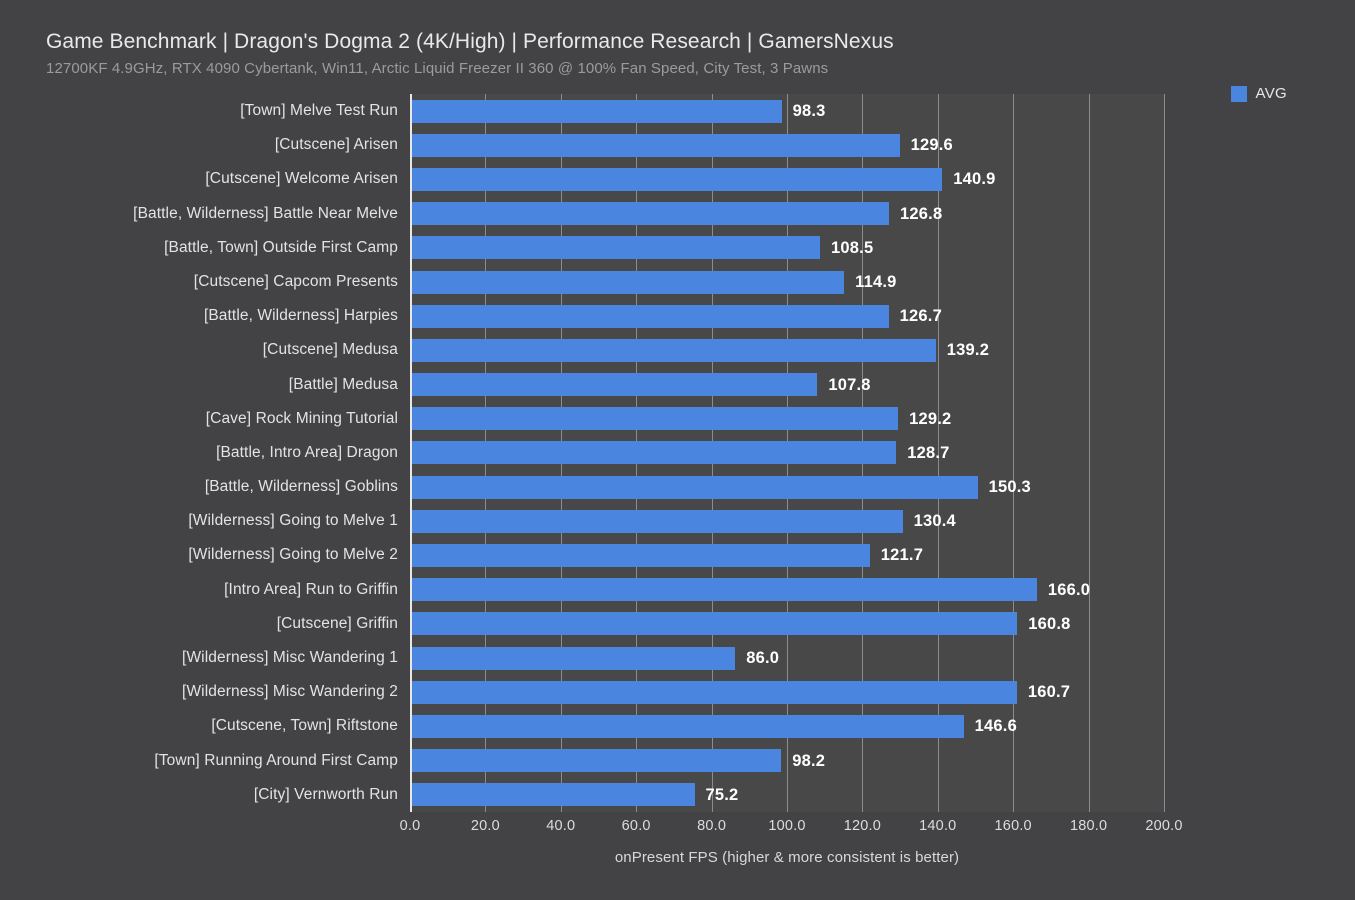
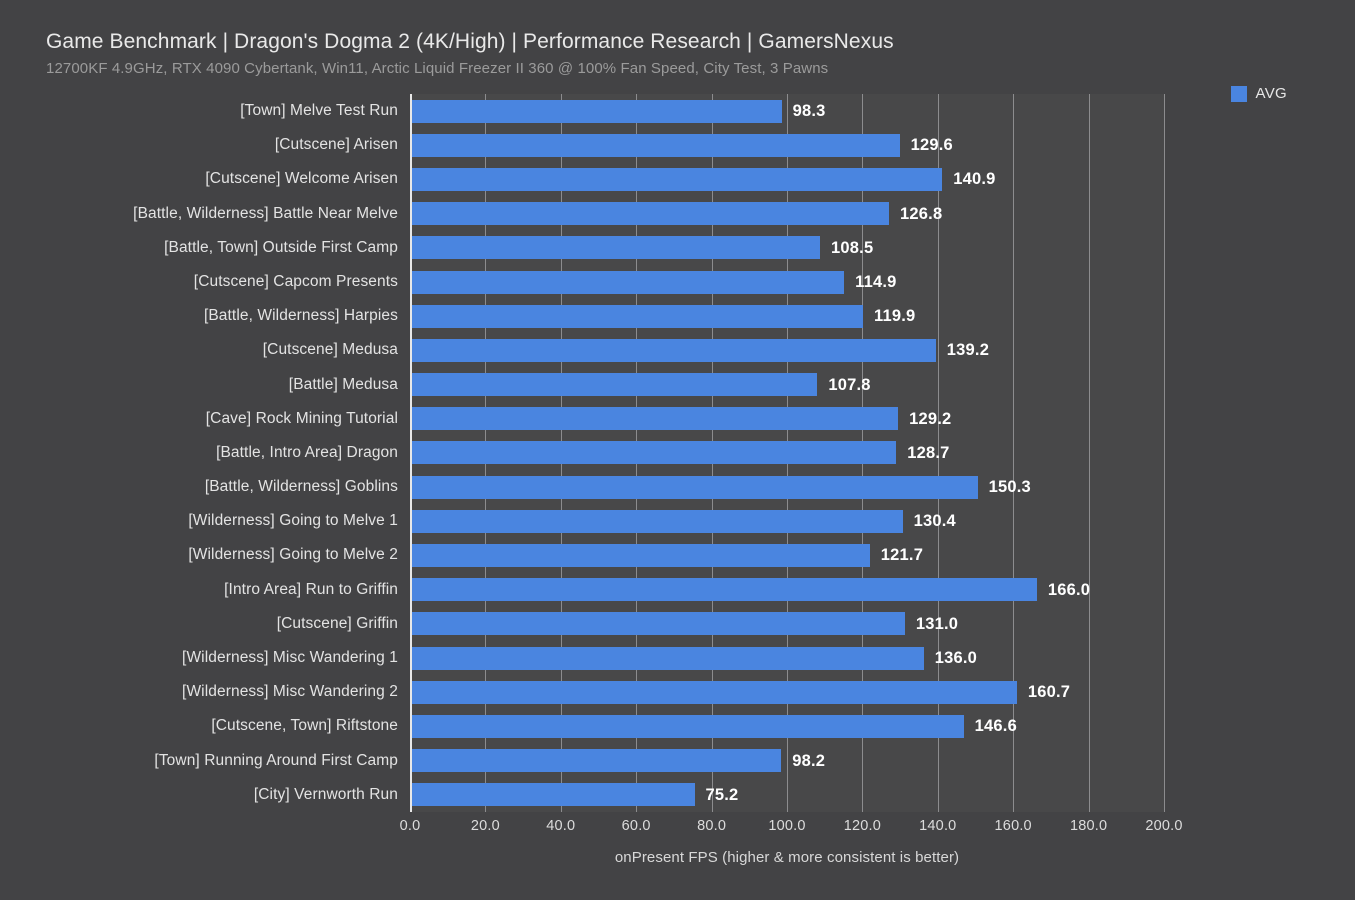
[Battle, Wilderness] Harpies: 126.7 -> 119.9
[Cutscene] Griffin: 160.8 -> 131.0
[Wilderness] Misc Wandering 1: 86.0 -> 136.0
